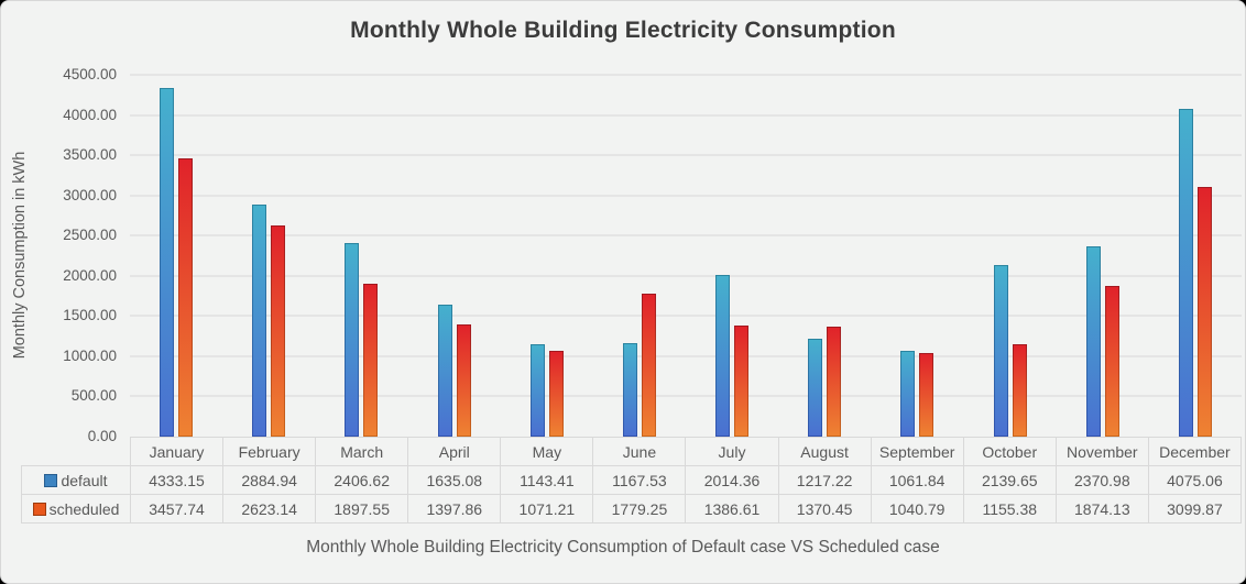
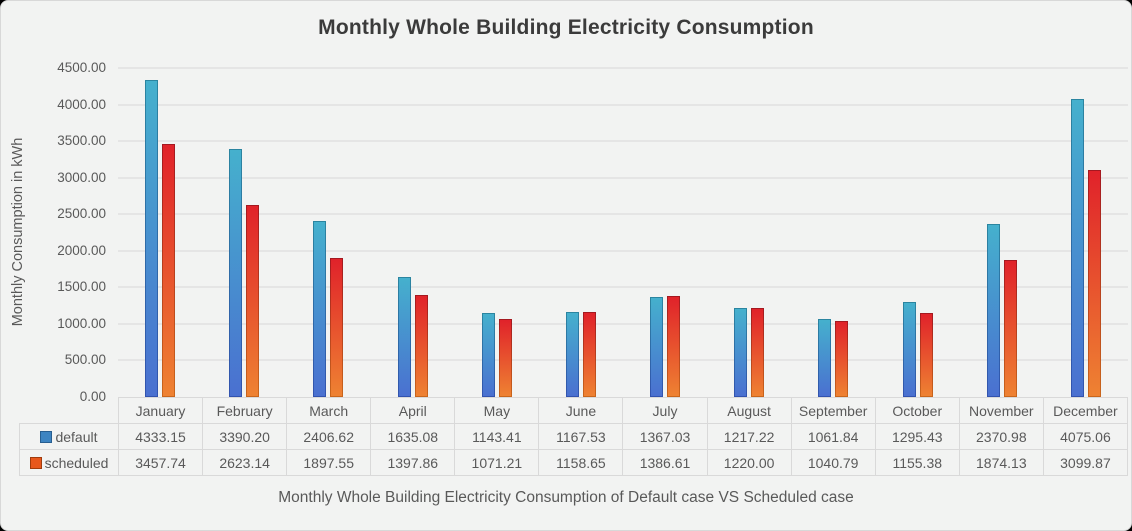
default/February: 2884.94 -> 3390.20
scheduled/June: 1779.25 -> 1158.65
default/July: 2014.36 -> 1367.03
scheduled/August: 1370.45 -> 1220.00
default/October: 2139.65 -> 1295.43
